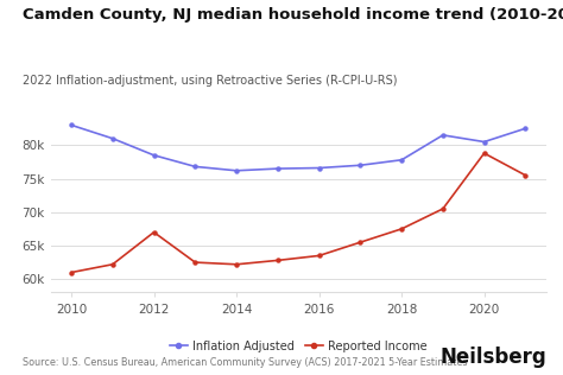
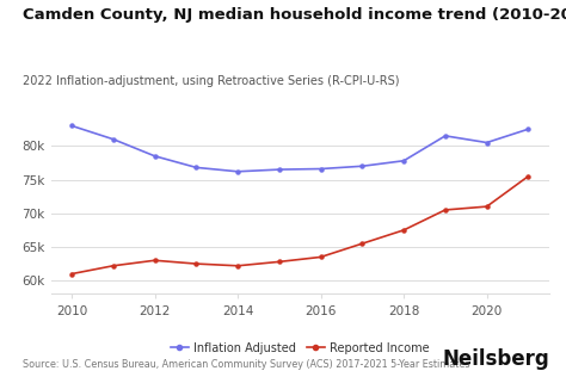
Reported Income/2012: 67.0k -> 63.0k
Reported Income/2020: 78.8k -> 71.0k
